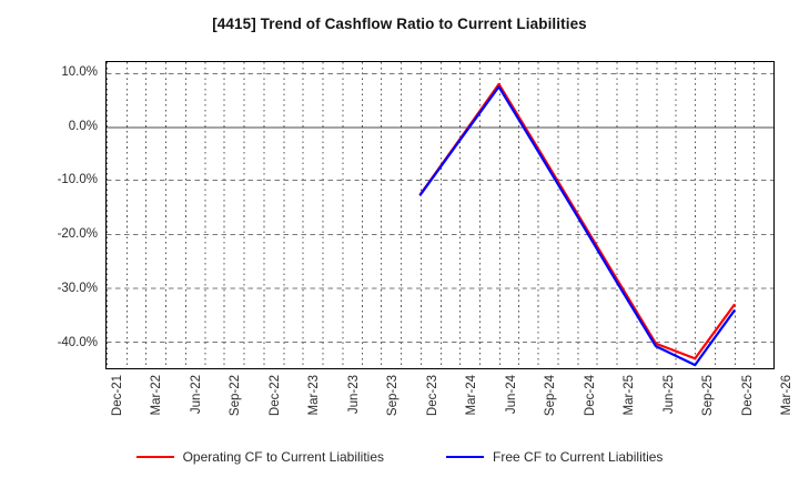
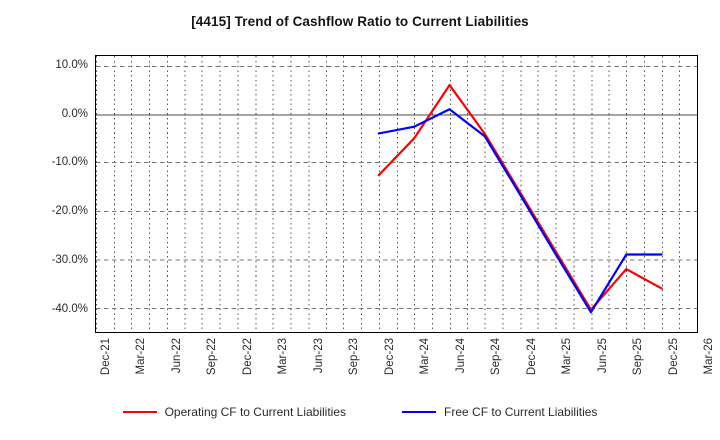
Free CF to Current Liabilities/Dec-23: -13% -> -4%
Operating CF to Current Liabilities/Mar-24: -2% -> -5%
Operating CF to Current Liabilities/Jun-24: 8% -> 6%
Free CF to Current Liabilities/Jun-24: 7% -> 1%
Operating CF to Current Liabilities/Sep-25: -43% -> -32%
Free CF to Current Liabilities/Sep-25: -44% -> -29%
Operating CF to Current Liabilities/Dec-25: -33% -> -36%
Free CF to Current Liabilities/Dec-25: -34% -> -29%
